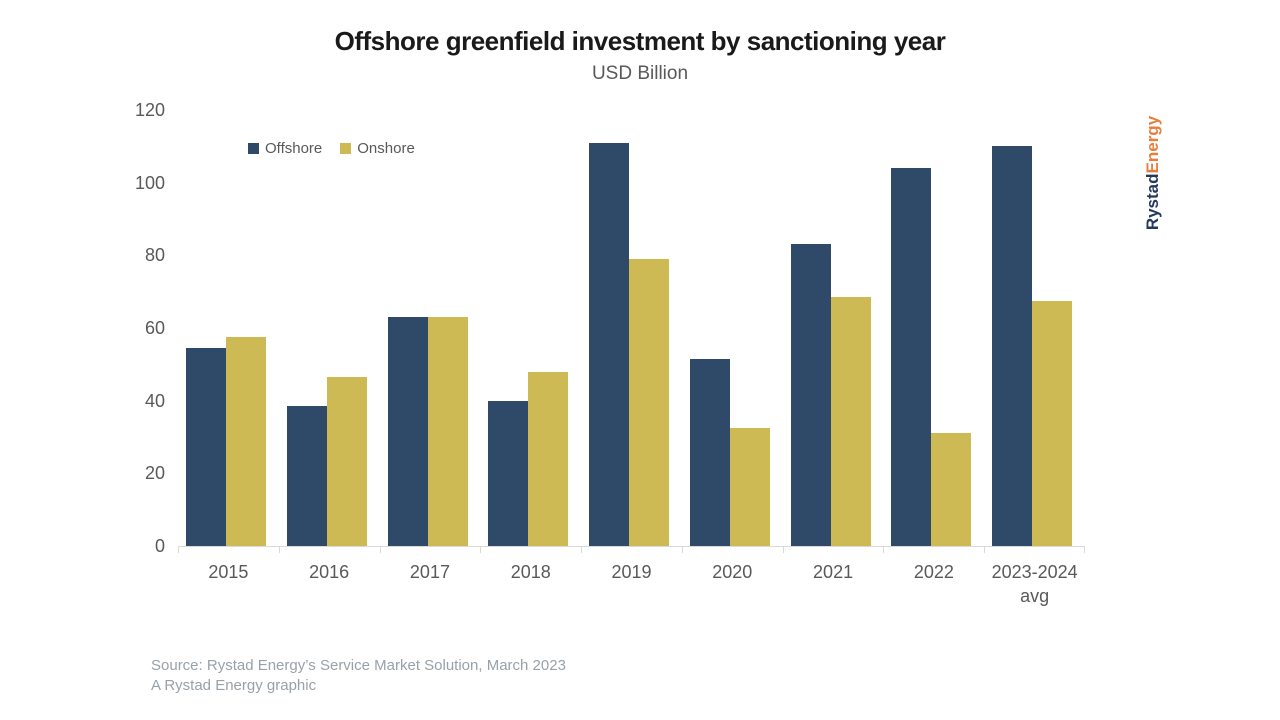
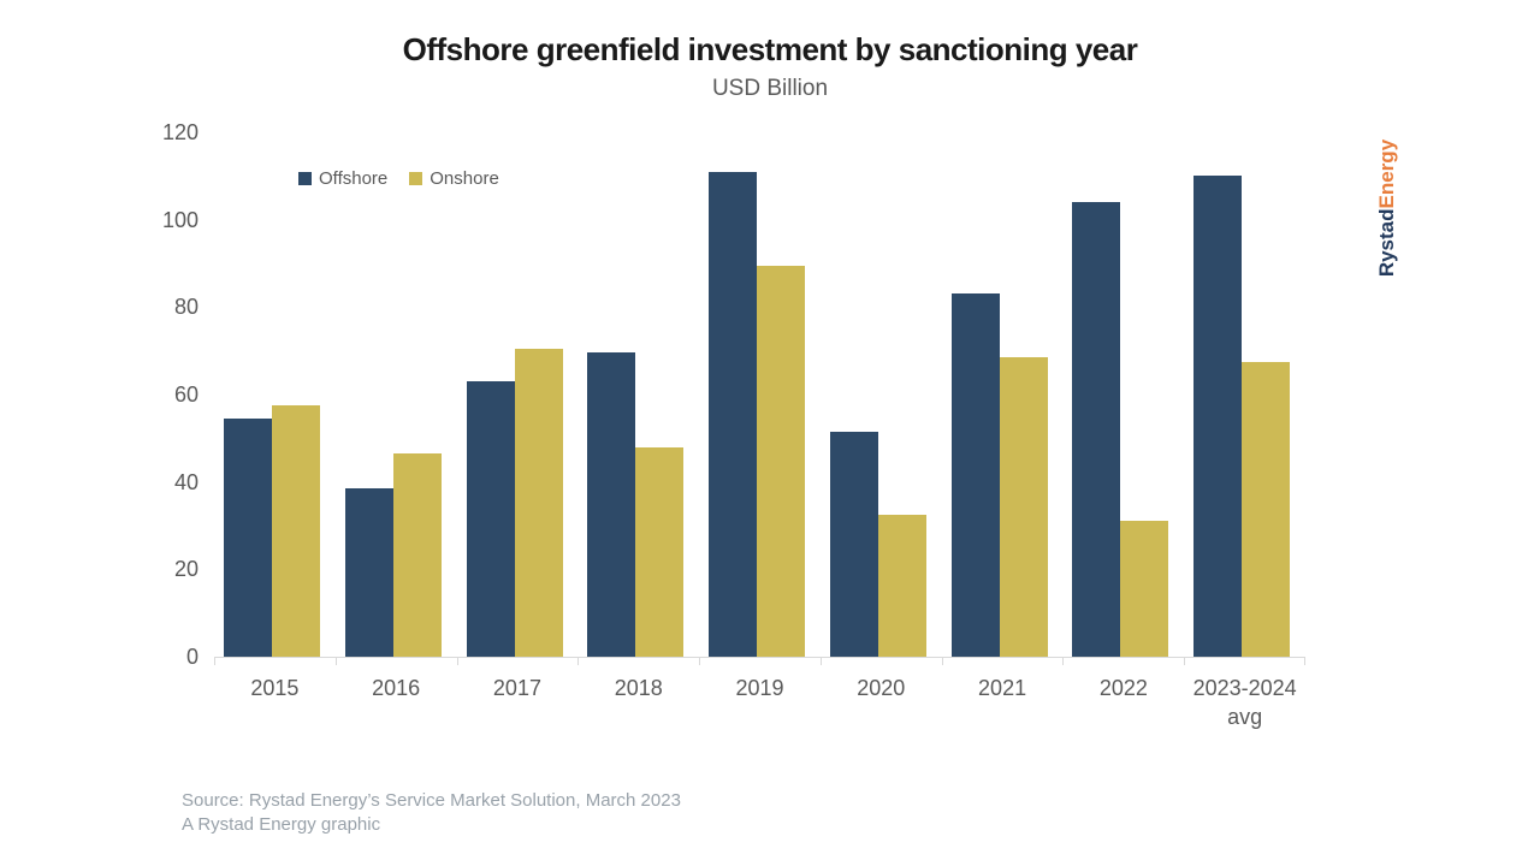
Onshore/2017: 63 -> 70
Offshore/2018: 40 -> 70
Onshore/2019: 79 -> 90
